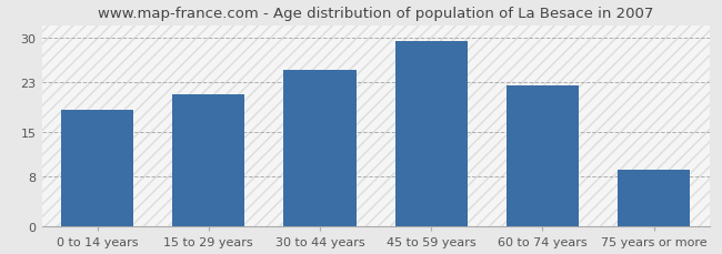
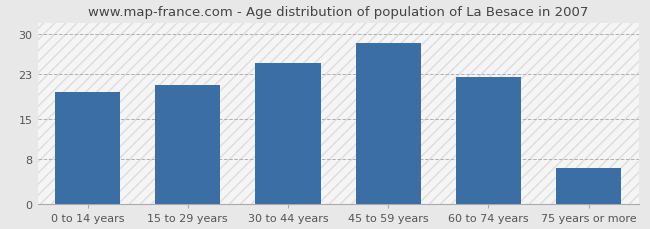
0 to 14 years: 18.5 -> 19.8
45 to 59 years: 29.5 -> 28.4
75 years or more: 9.0 -> 6.4
